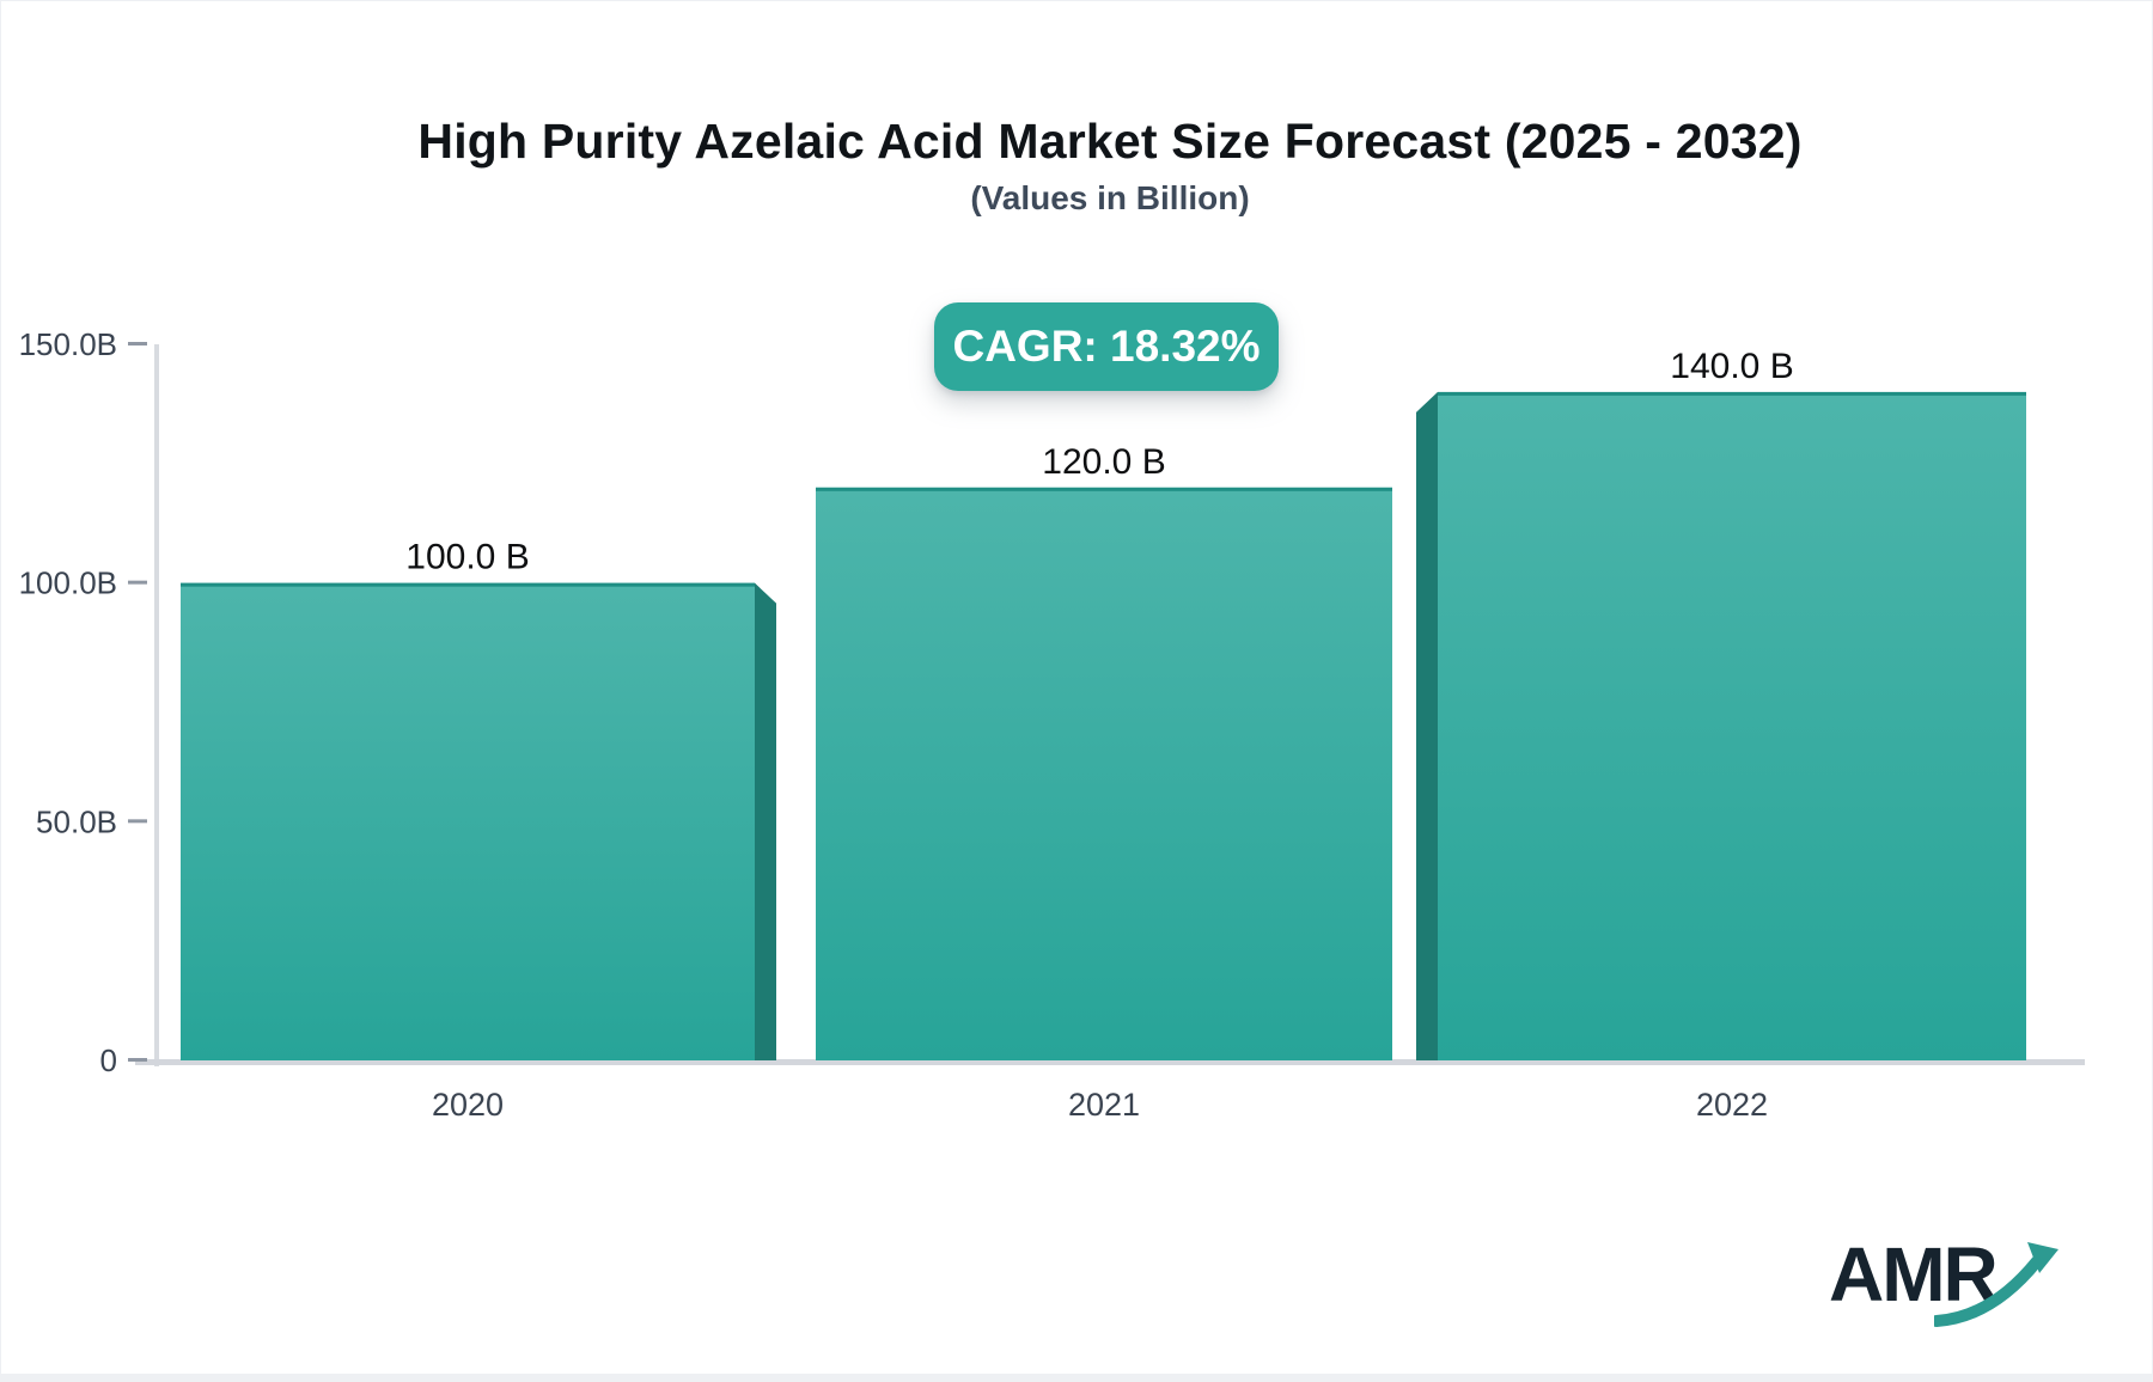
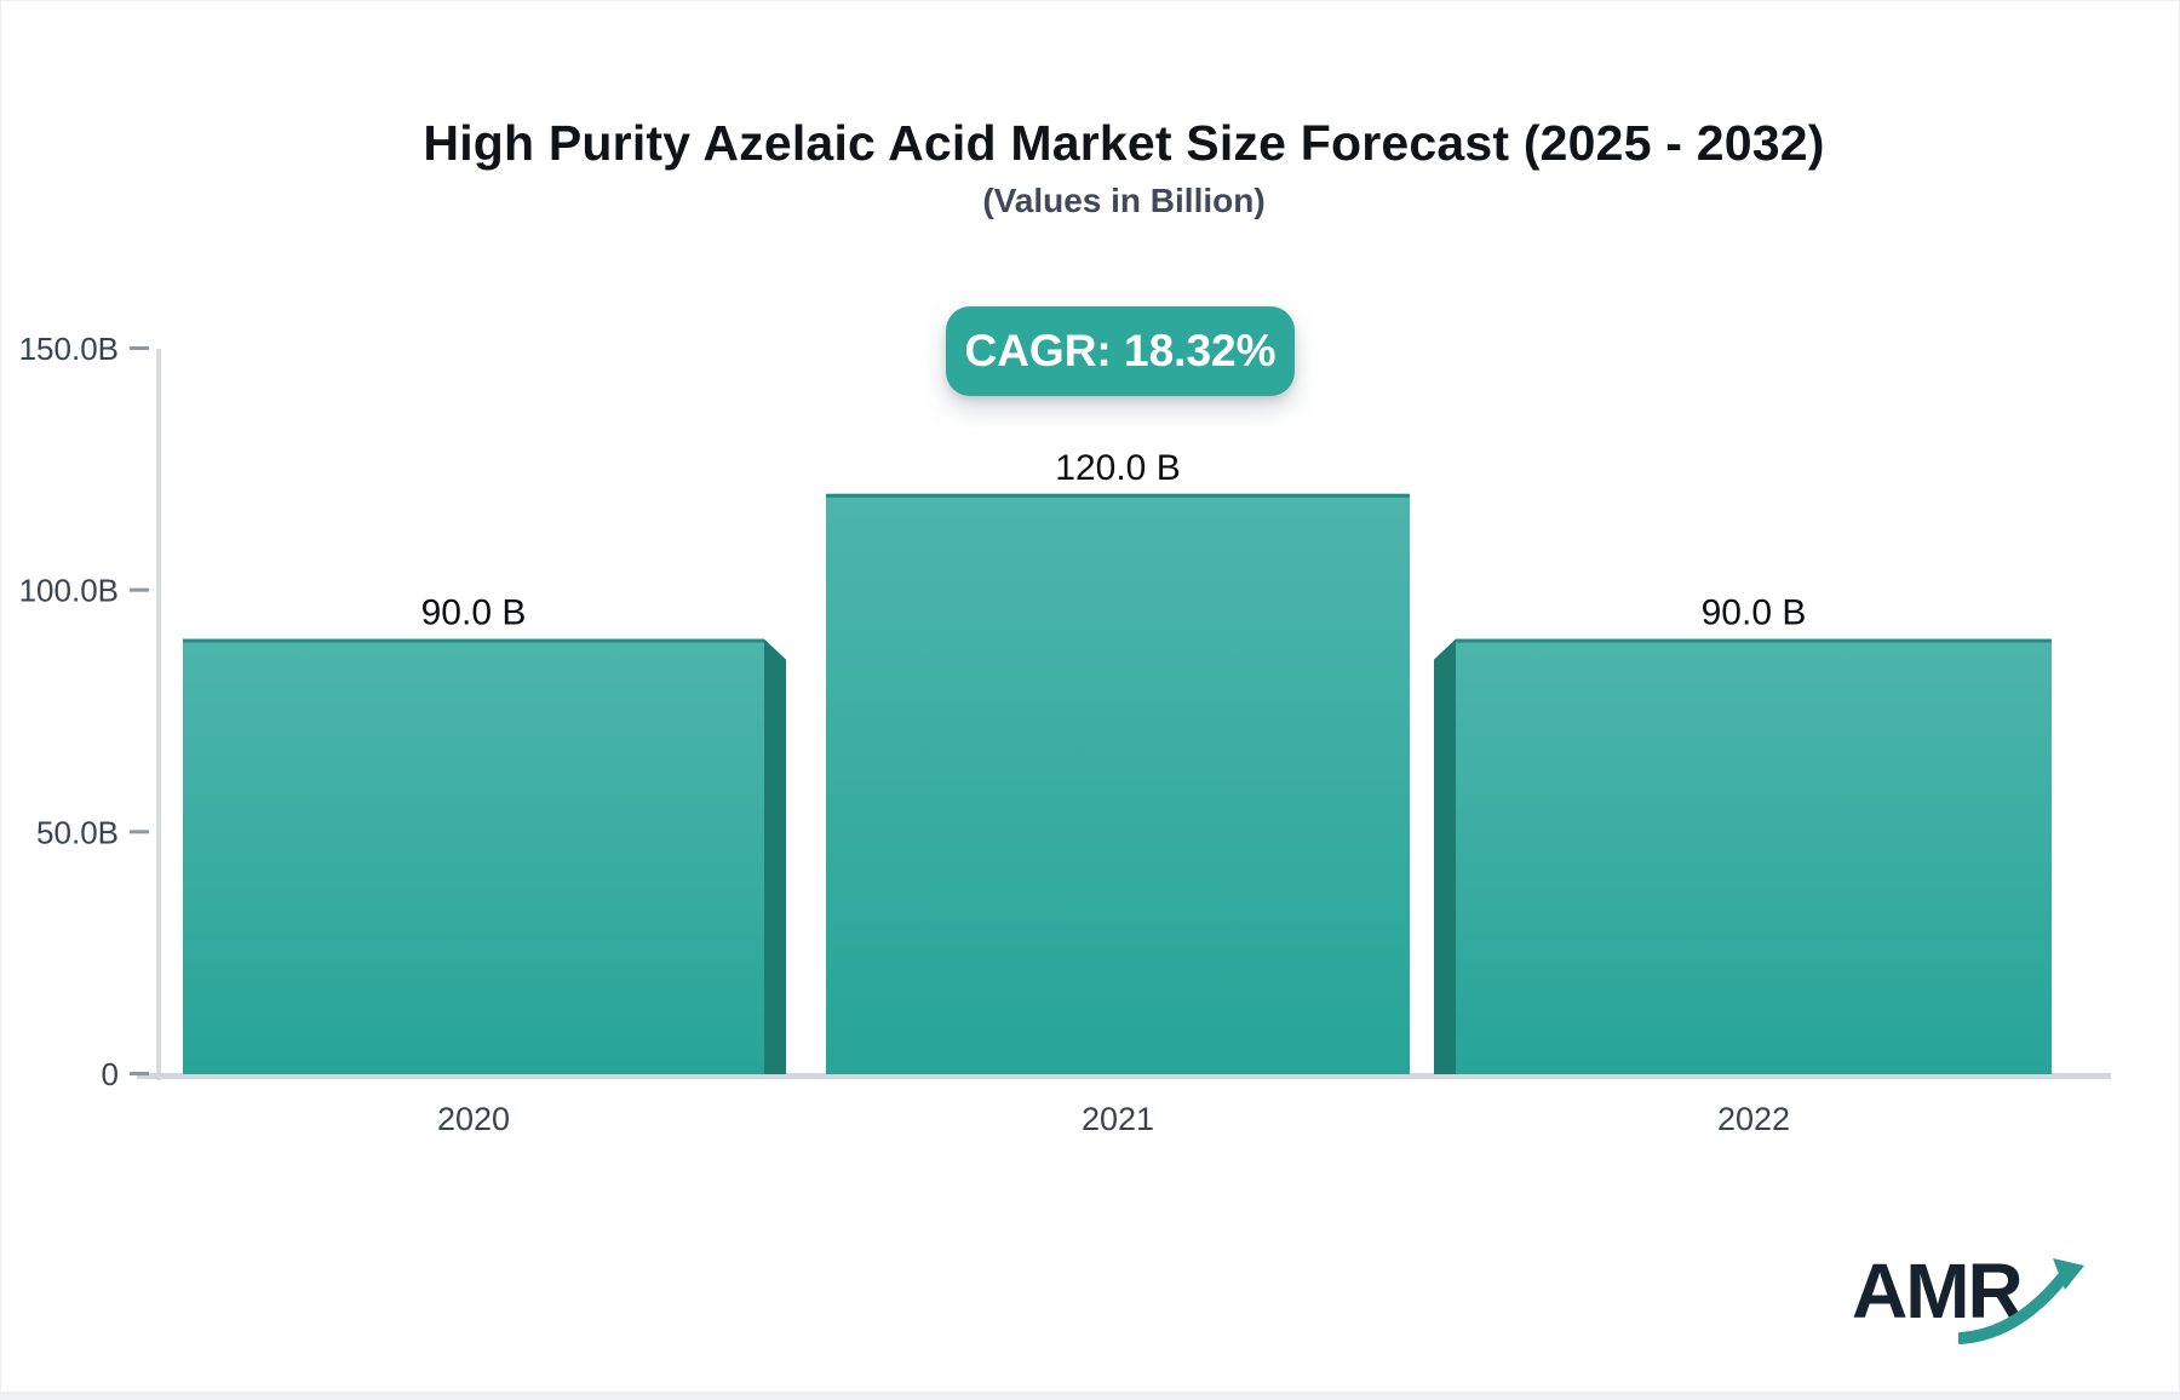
2020: 100.0 -> 90.0
2022: 140.0 -> 90.0
